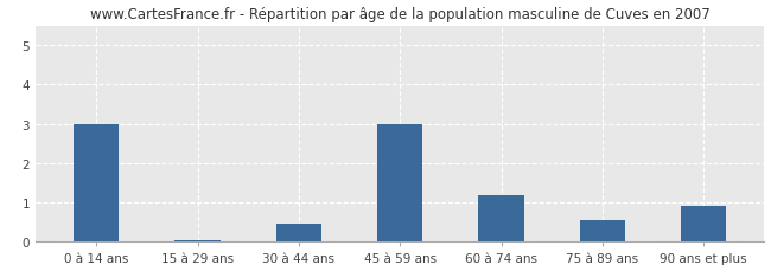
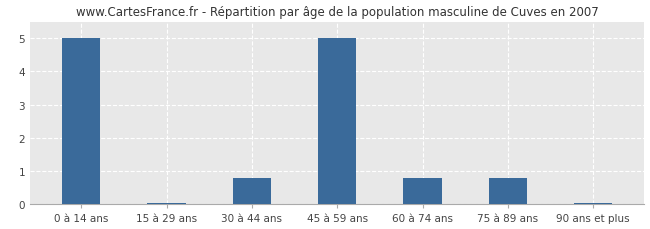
0 à 14 ans: 3.00 -> 5.00
30 à 44 ans: 0.45 -> 0.80
45 à 59 ans: 3.00 -> 5.00
60 à 74 ans: 1.20 -> 0.80
75 à 89 ans: 0.55 -> 0.80
90 ans et plus: 0.90 -> 0.05
